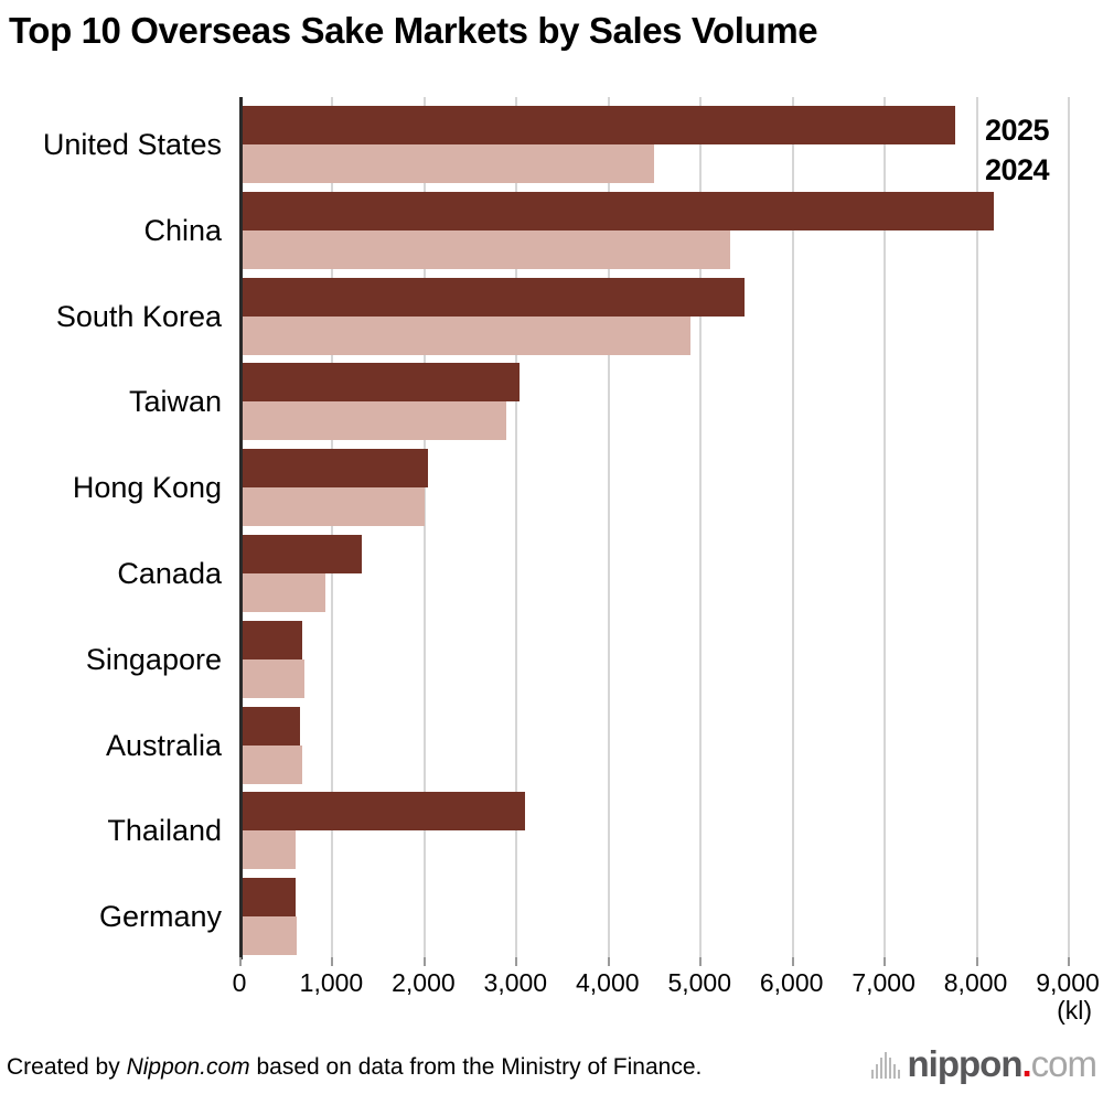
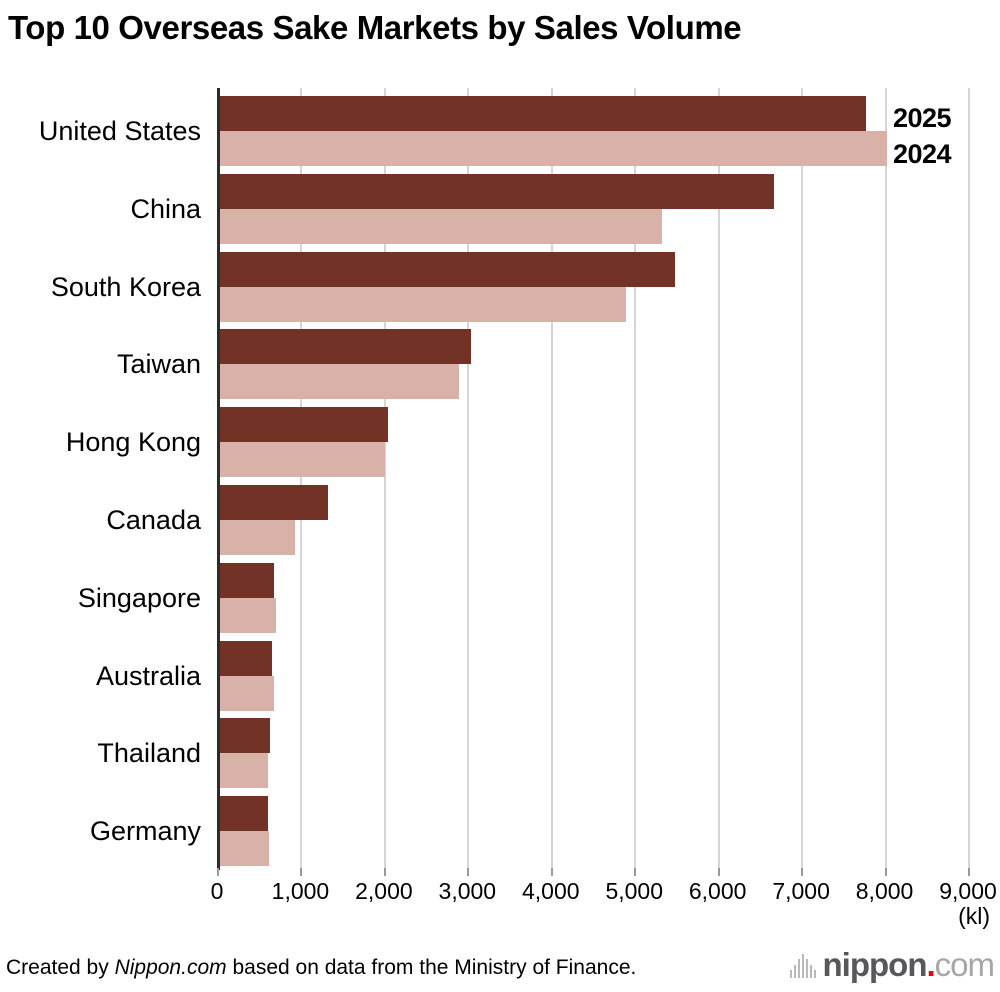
2024/United States: 4500 -> 8000
2025/China: 8200 -> 6700
2025/Thailand: 3100 -> 600
